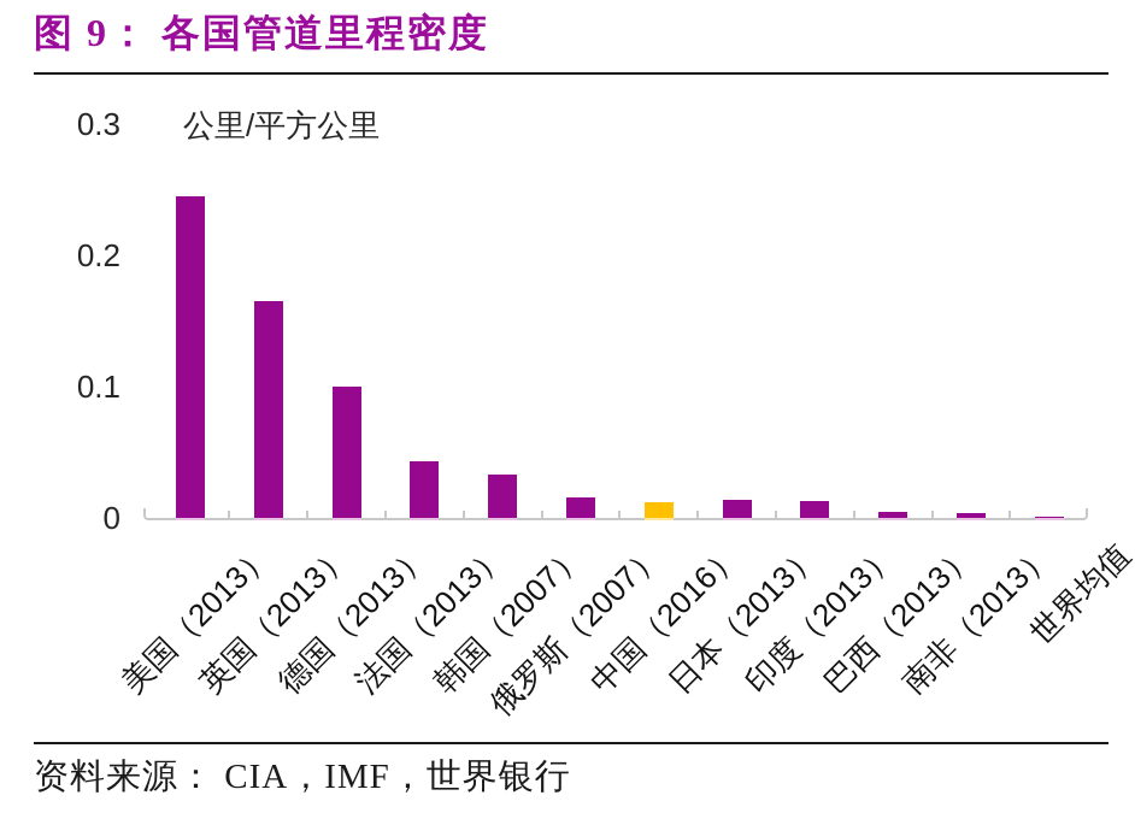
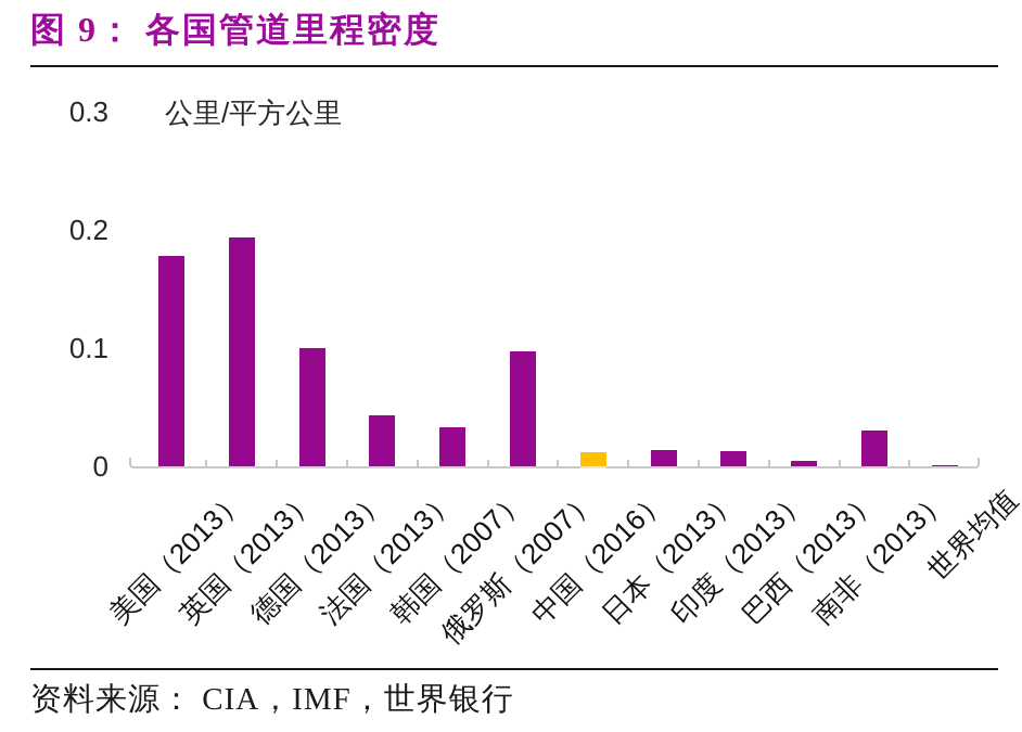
美国（2013）: 0.245 -> 0.178
英国（2013）: 0.165 -> 0.194
俄罗斯（2007）: 0.016 -> 0.097
南非（2013）: 0.004 -> 0.030
